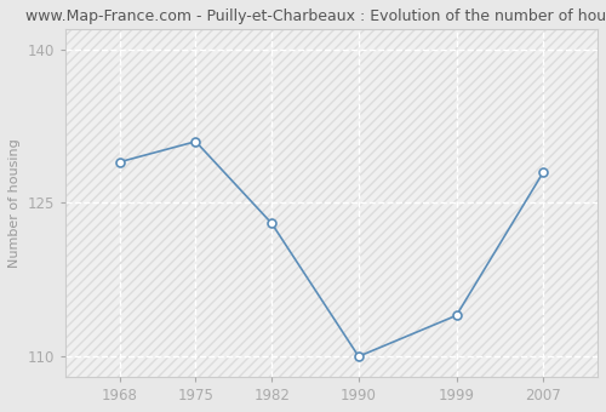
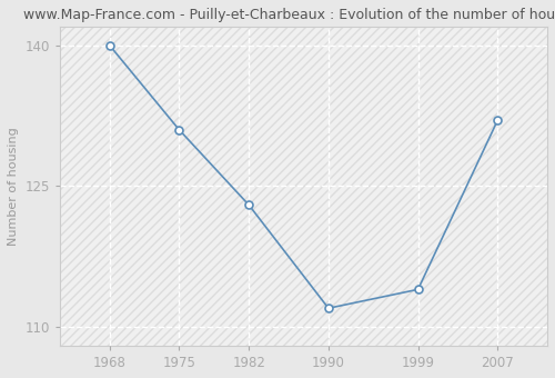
1968: 129 -> 140
1990: 110 -> 112
2007: 128 -> 132
